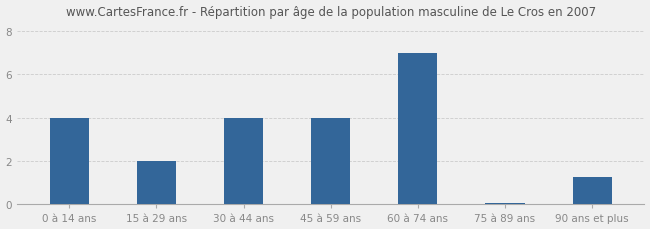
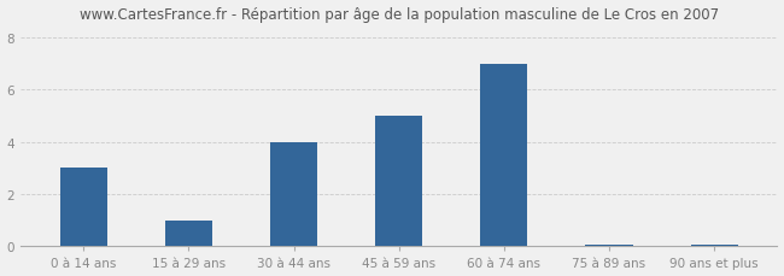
0 à 14 ans: 4.00 -> 3.00
15 à 29 ans: 2.00 -> 1.00
45 à 59 ans: 4.00 -> 5.00
90 ans et plus: 1.25 -> 0.07
